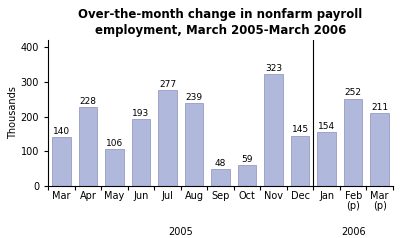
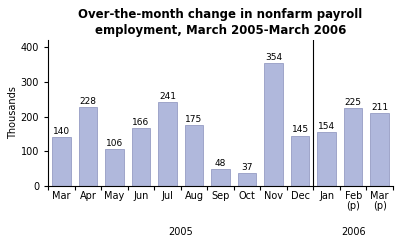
Jun: 193 -> 166
Jul: 277 -> 241
Aug: 239 -> 175
Oct: 59 -> 37
Nov: 323 -> 354
Feb (p): 252 -> 225
